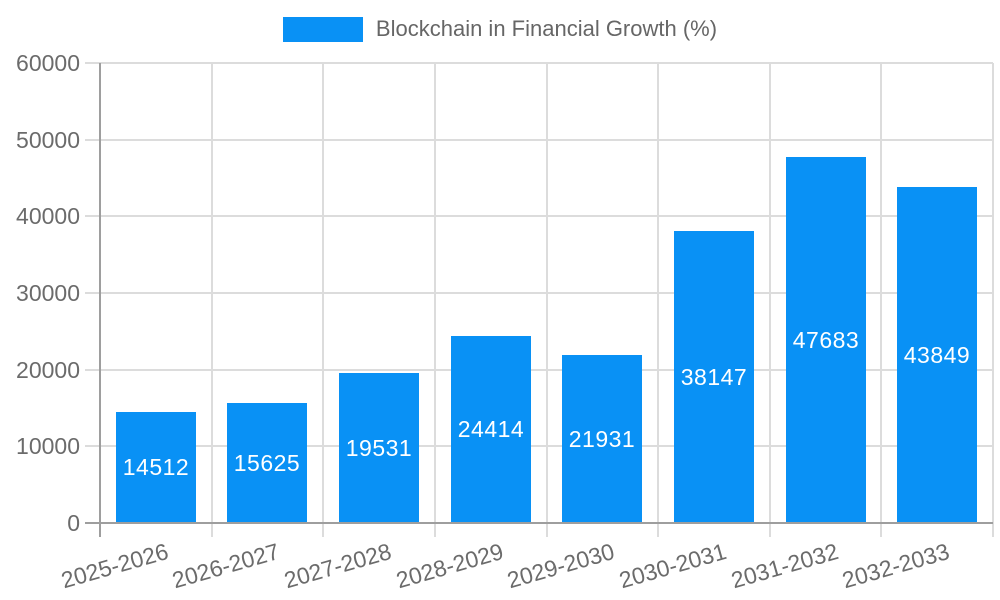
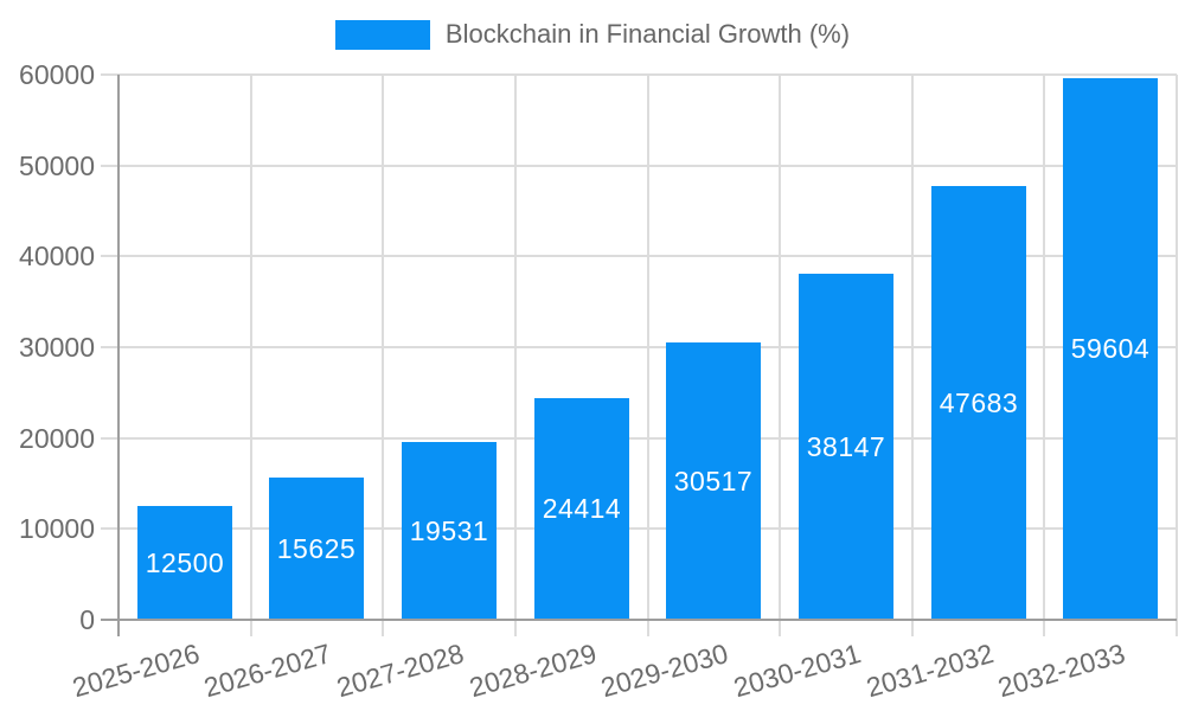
2025-2026: 14512 -> 12500
2029-2030: 21931 -> 30517
2032-2033: 43849 -> 59604
